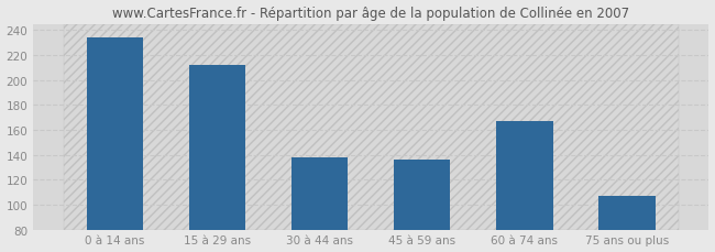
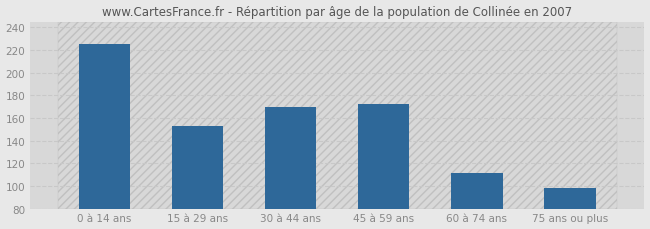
0 à 14 ans: 234 -> 225
15 à 29 ans: 212 -> 153
30 à 44 ans: 138 -> 170
45 à 59 ans: 136 -> 172
60 à 74 ans: 167 -> 111
75 ans ou plus: 107 -> 98
